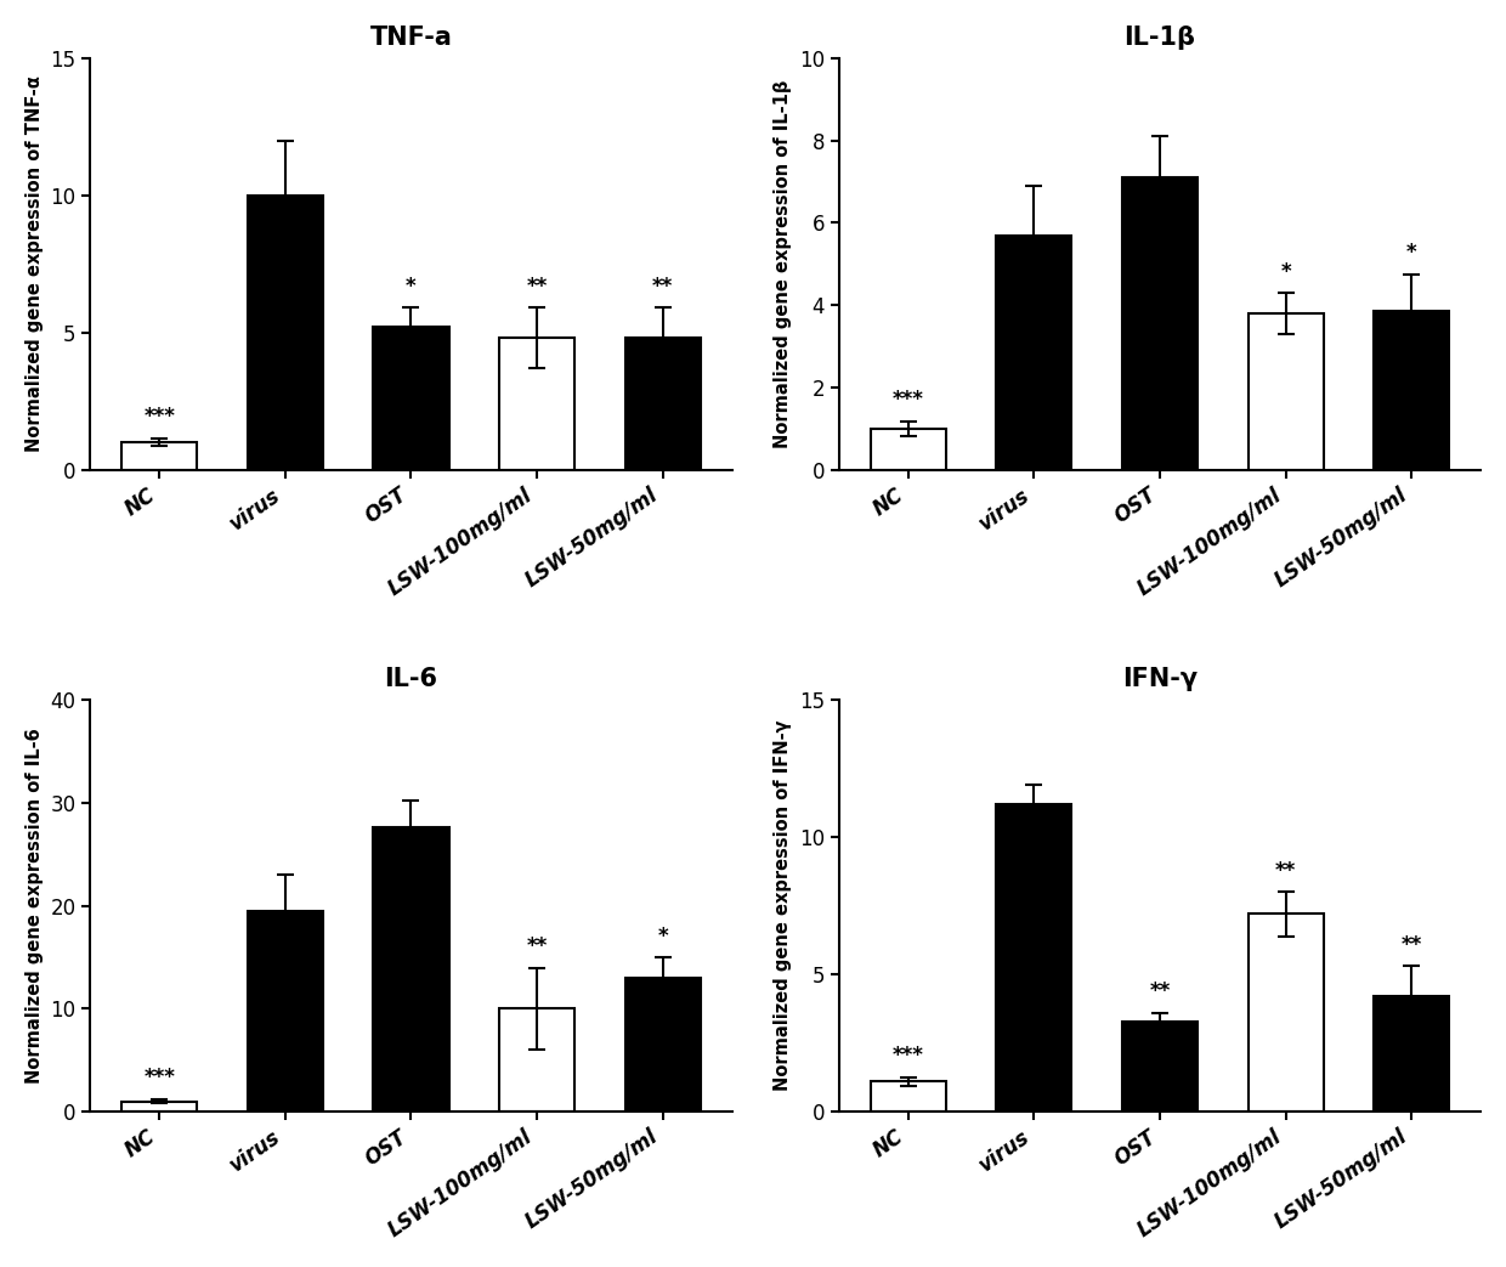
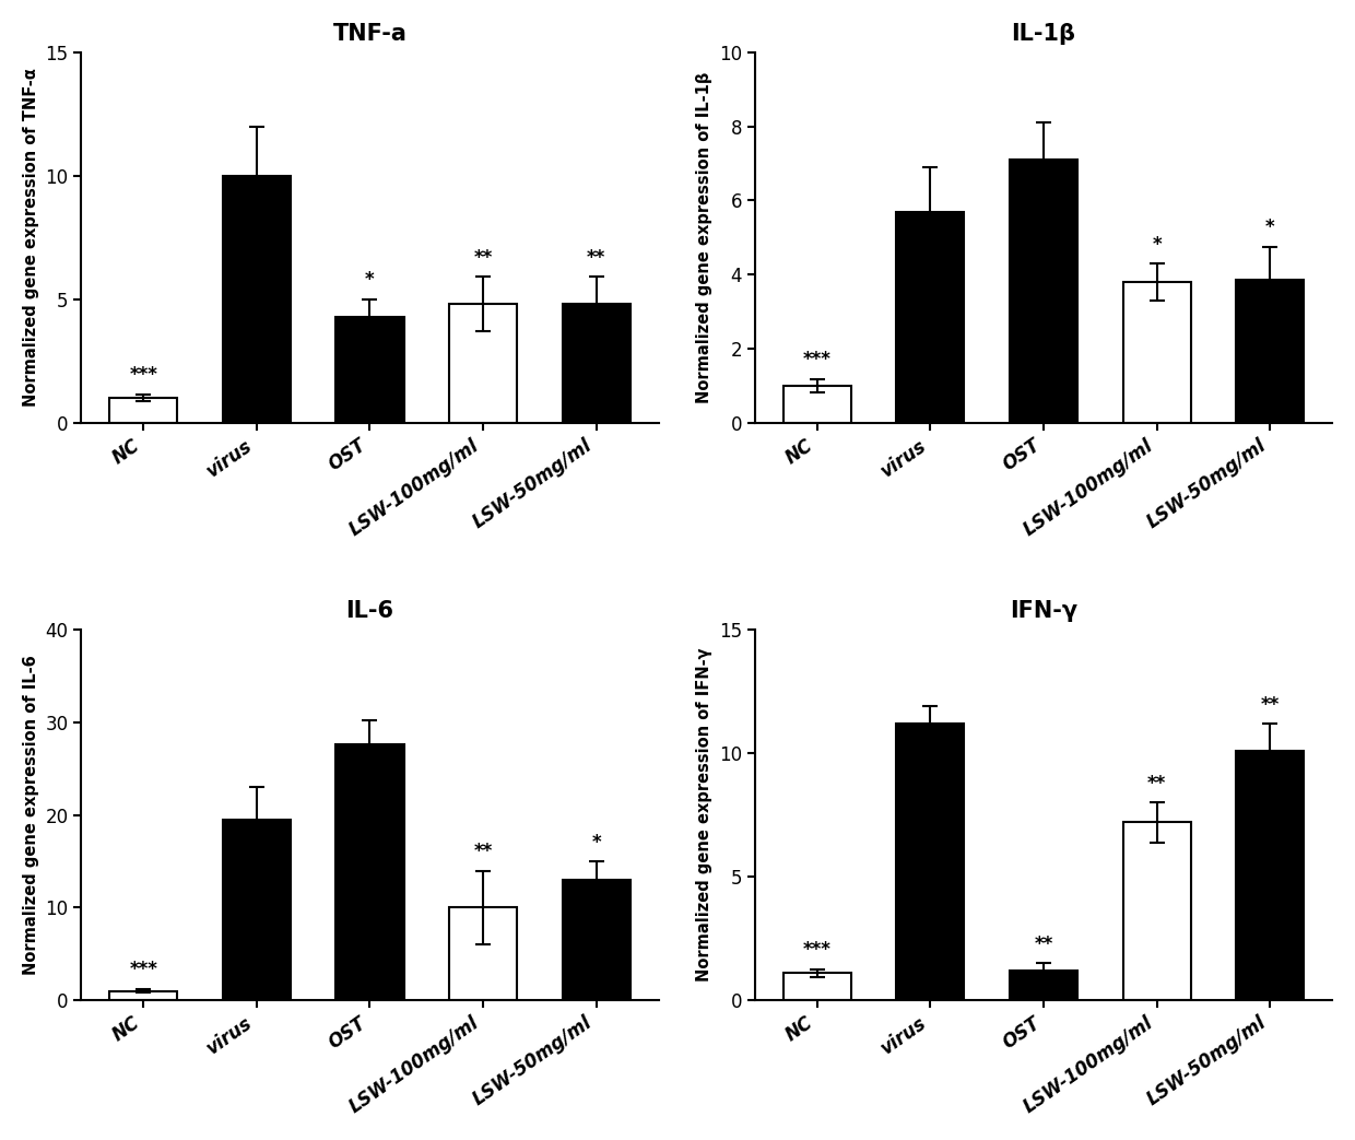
TNF-a/OST: 5.2 -> 4.3
IFN-γ/OST: 3.3 -> 1.2
IFN-γ/LSW-50mg/ml: 4.2 -> 10.1
